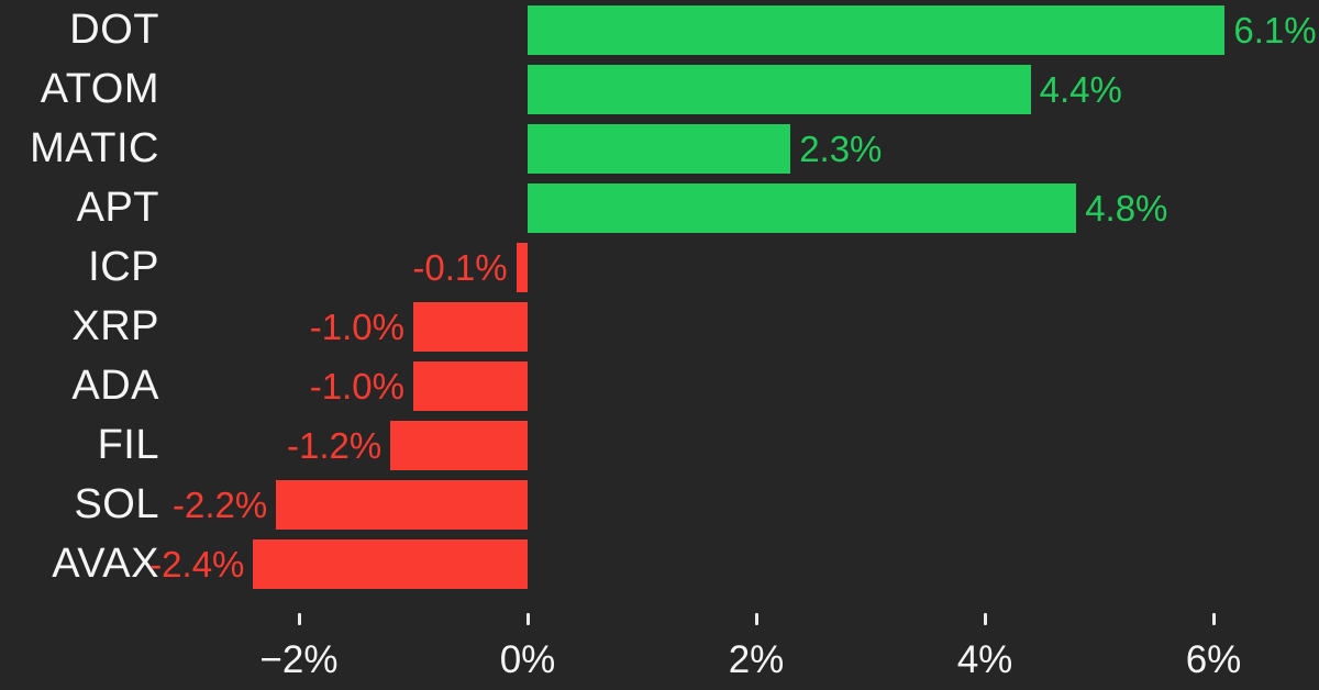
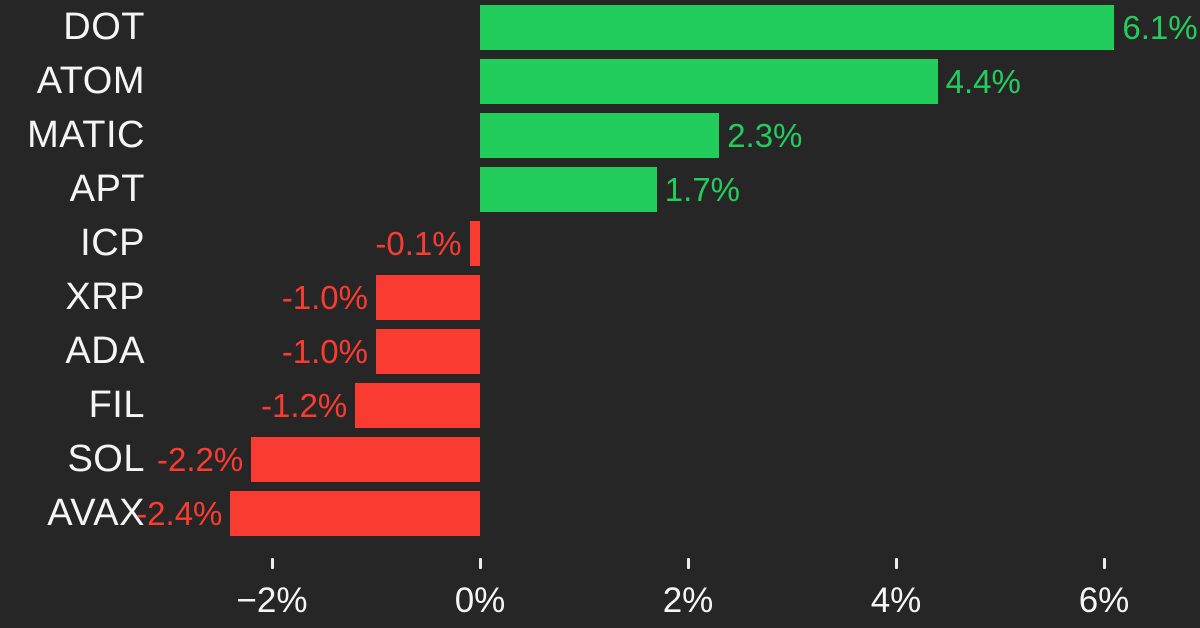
APT: 4.8% -> 1.7%
